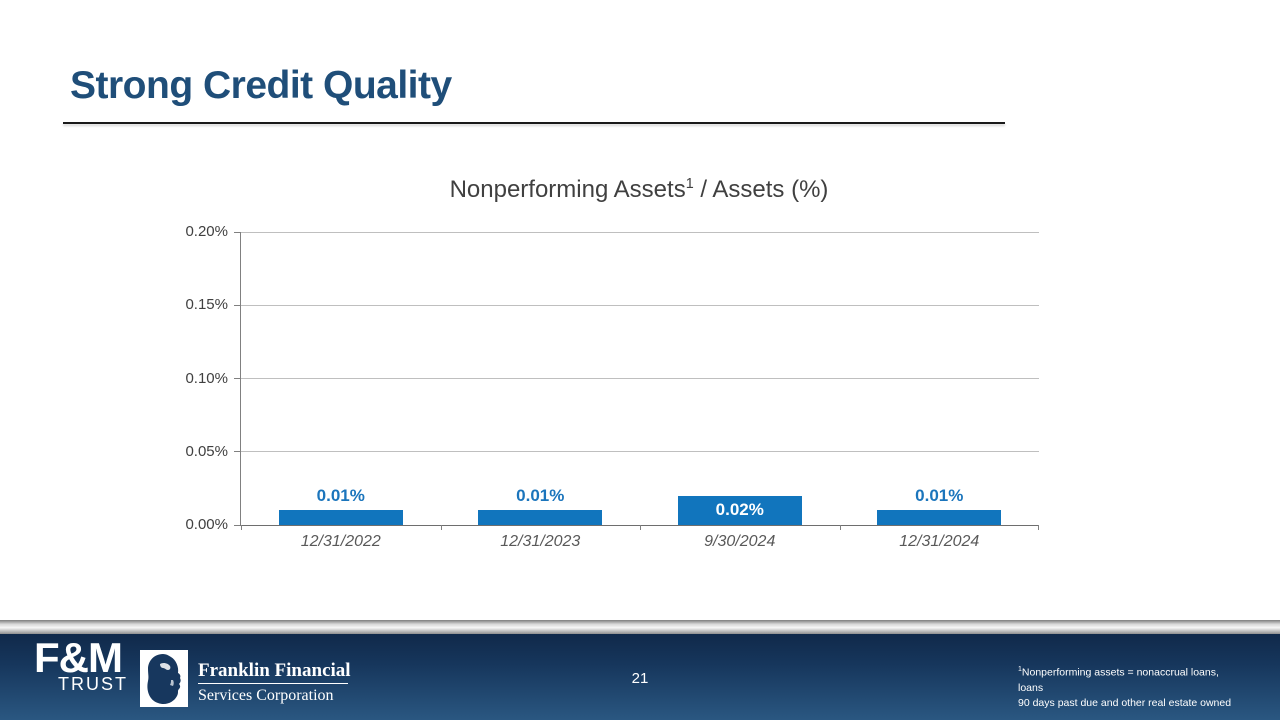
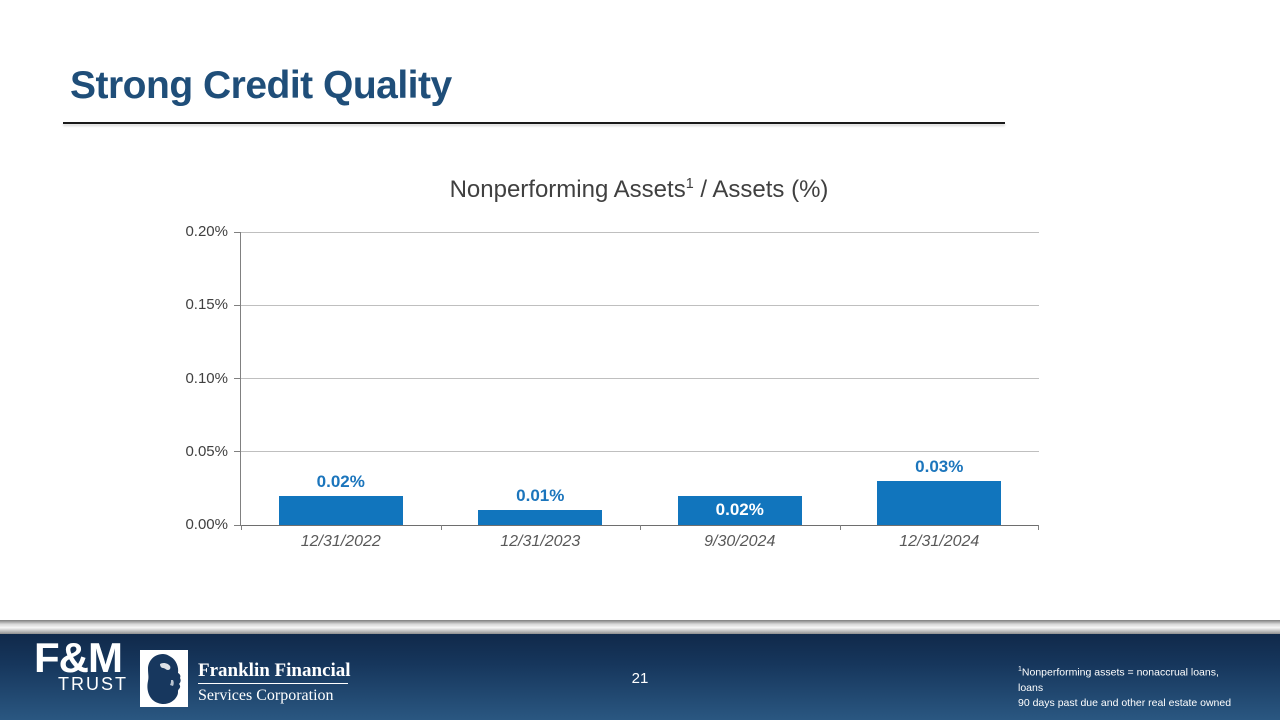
12/31/2022: 0.01% -> 0.02%
12/31/2024: 0.01% -> 0.03%
